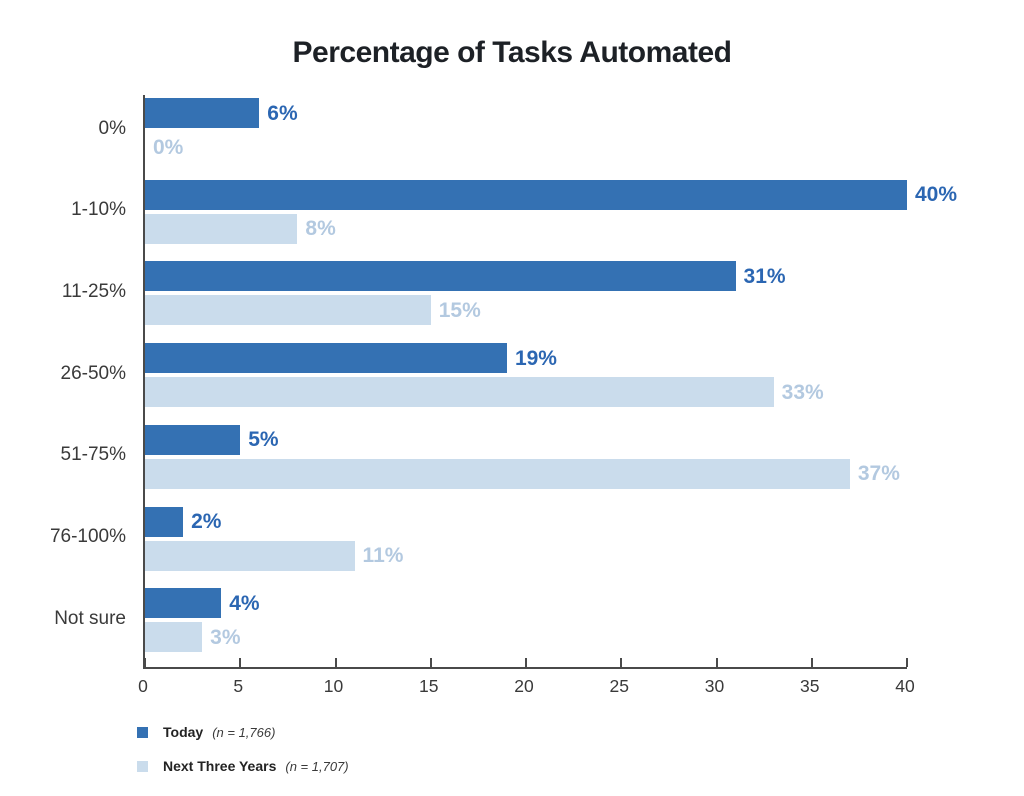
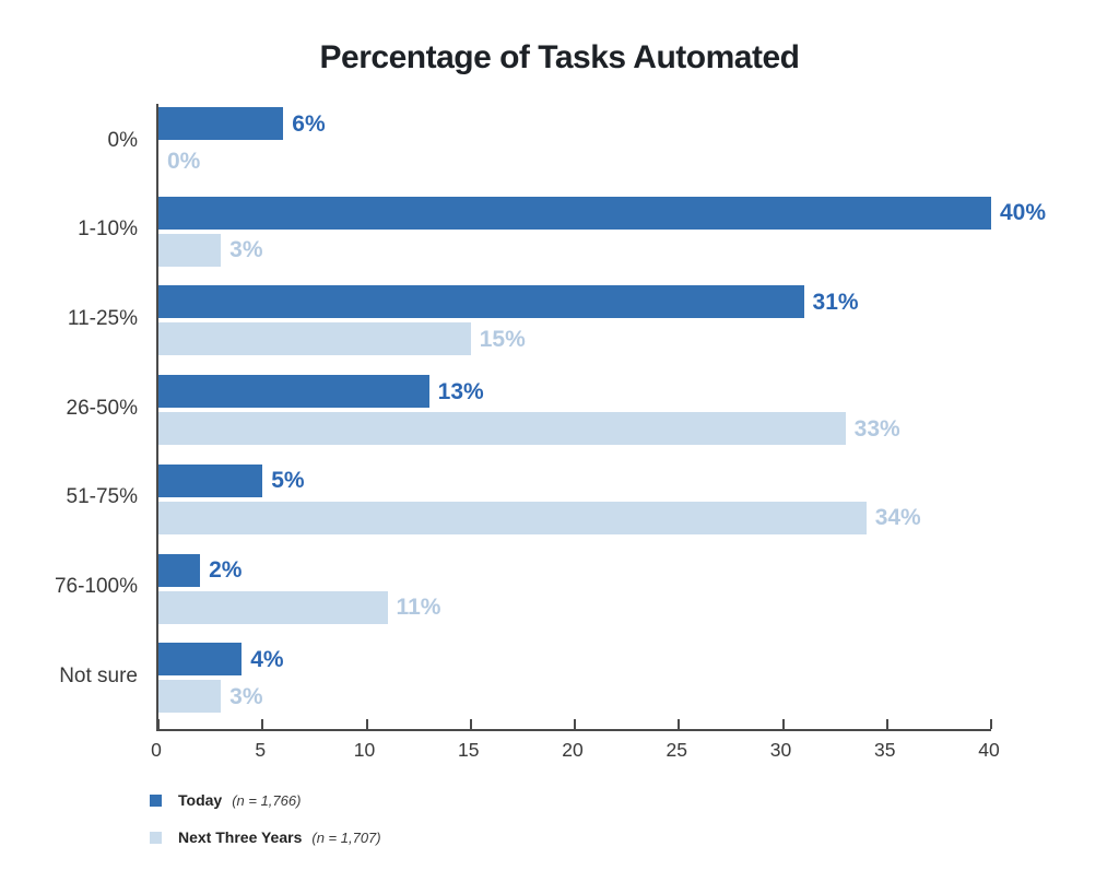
Next Three Years/1-10%: 8% -> 3%
Today/26-50%: 19% -> 13%
Next Three Years/51-75%: 37% -> 34%
